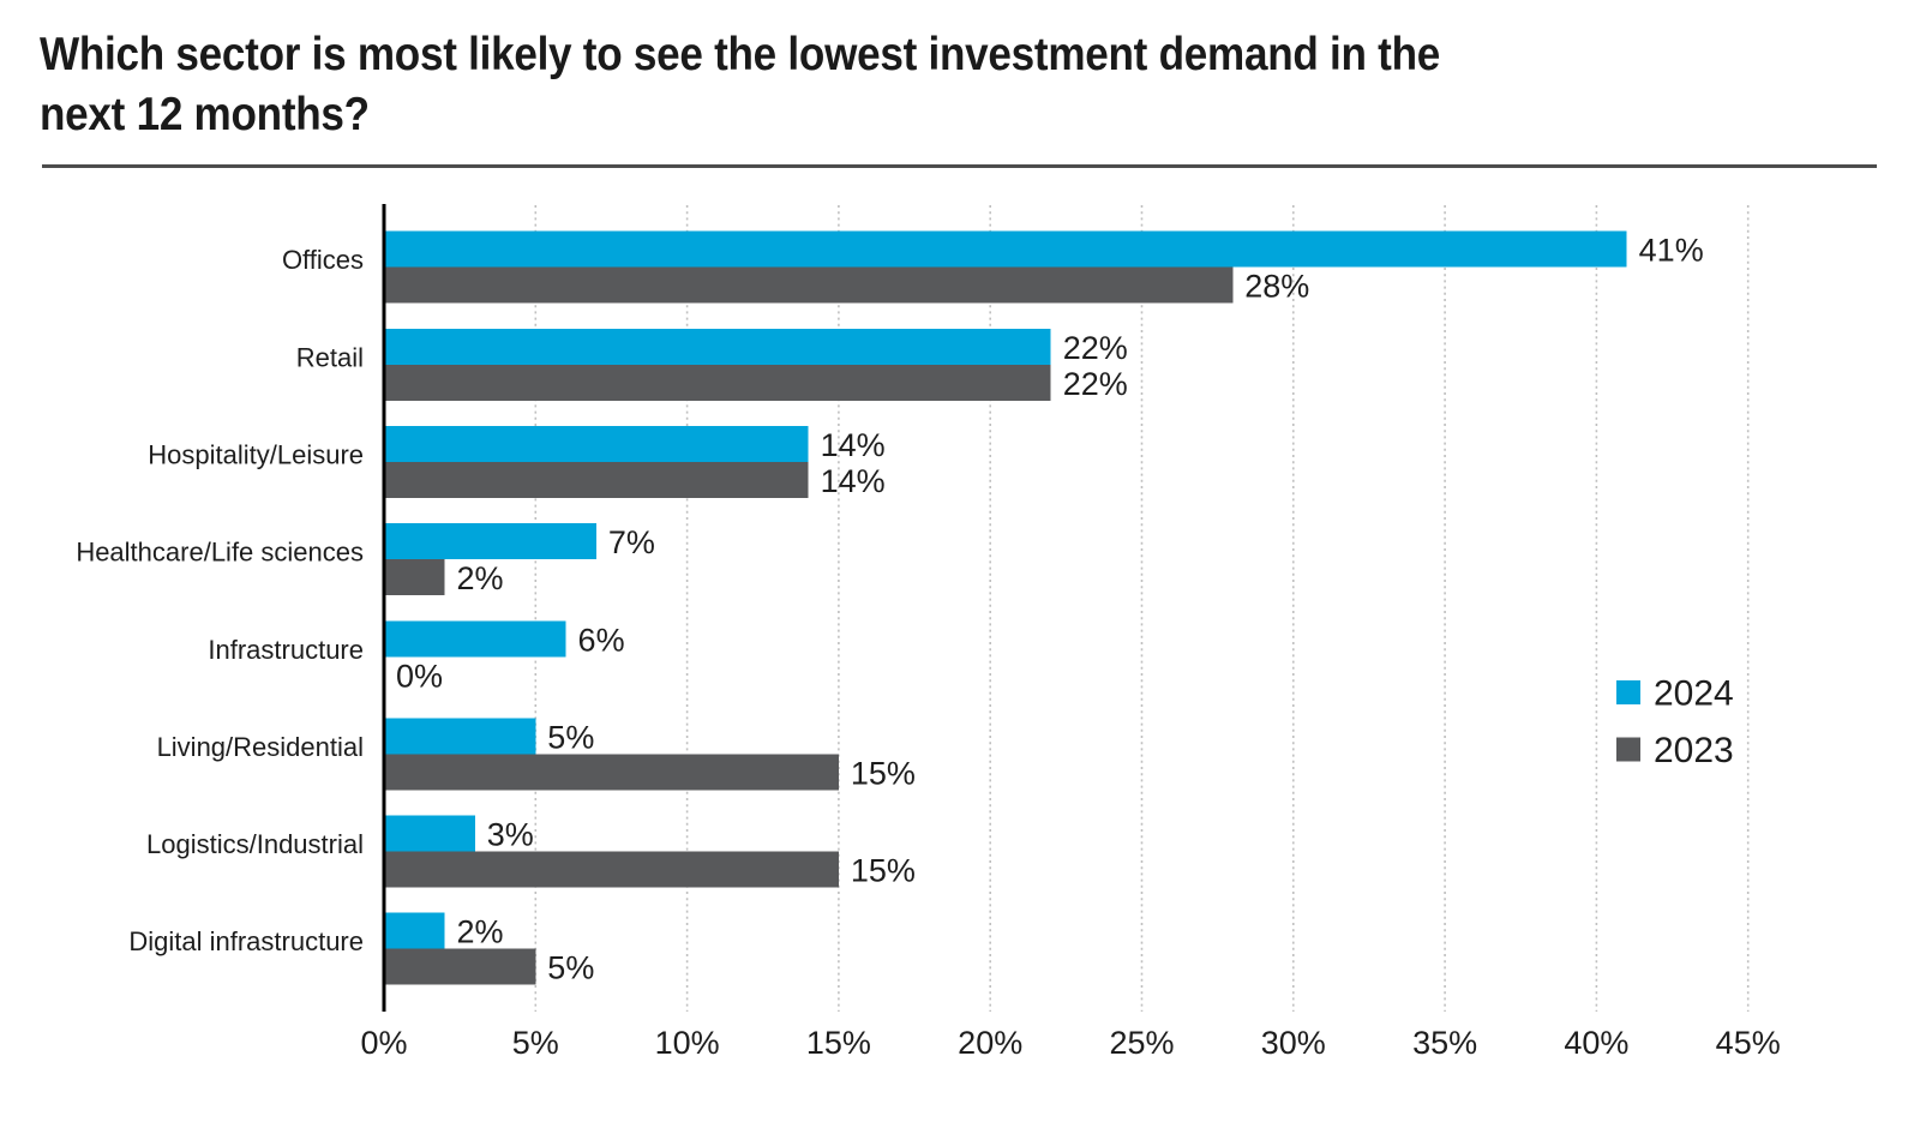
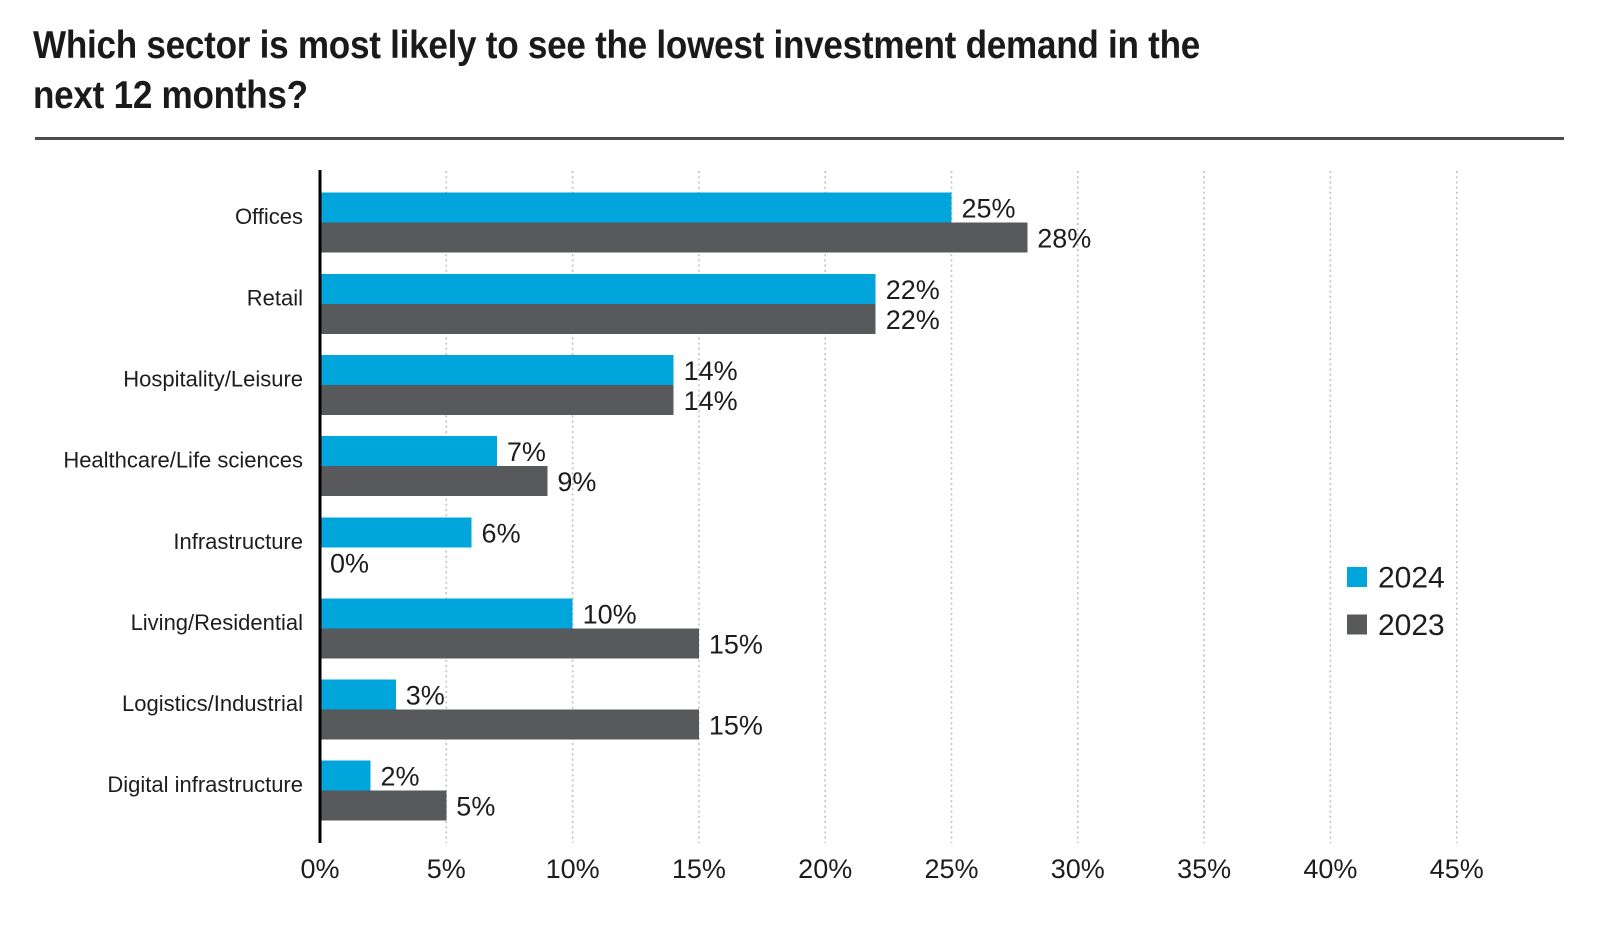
2024/Offices: 41% -> 25%
2023/Healthcare/Life sciences: 2% -> 9%
2024/Living/Residential: 5% -> 10%
